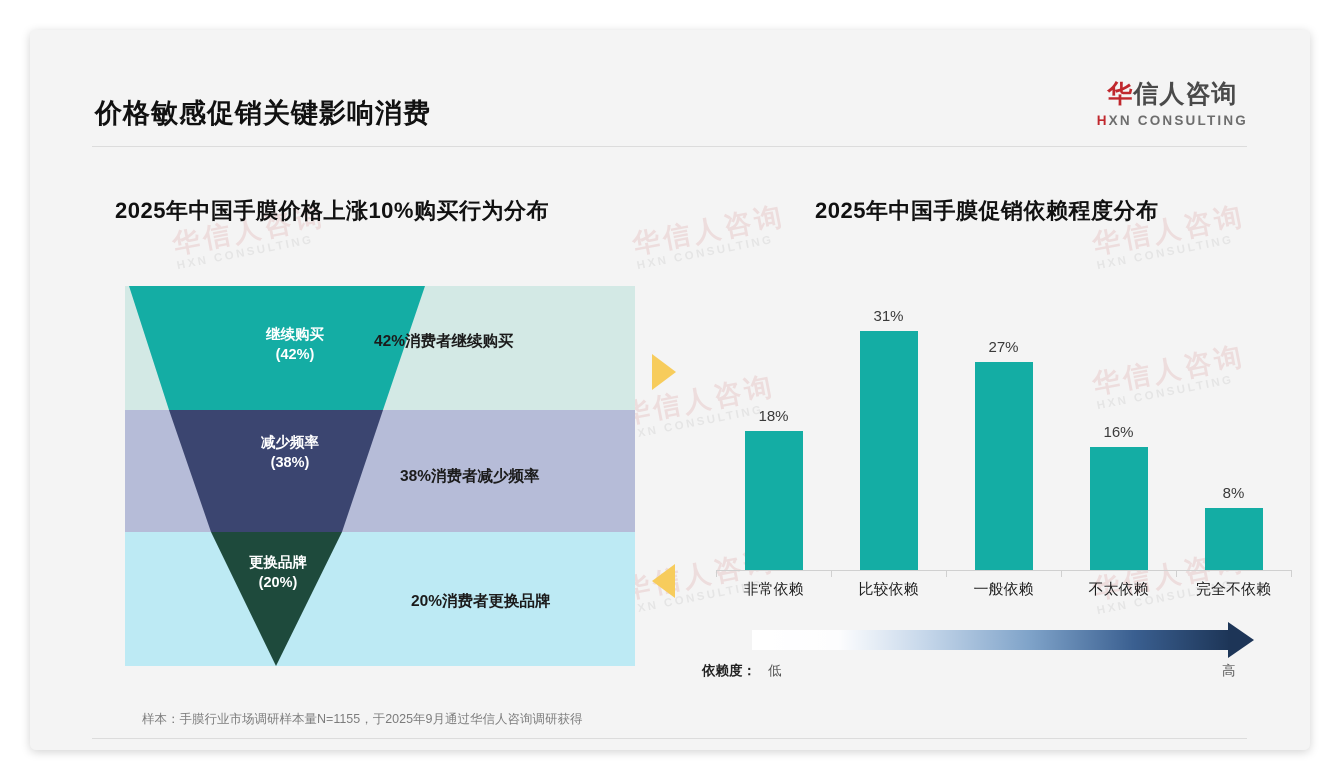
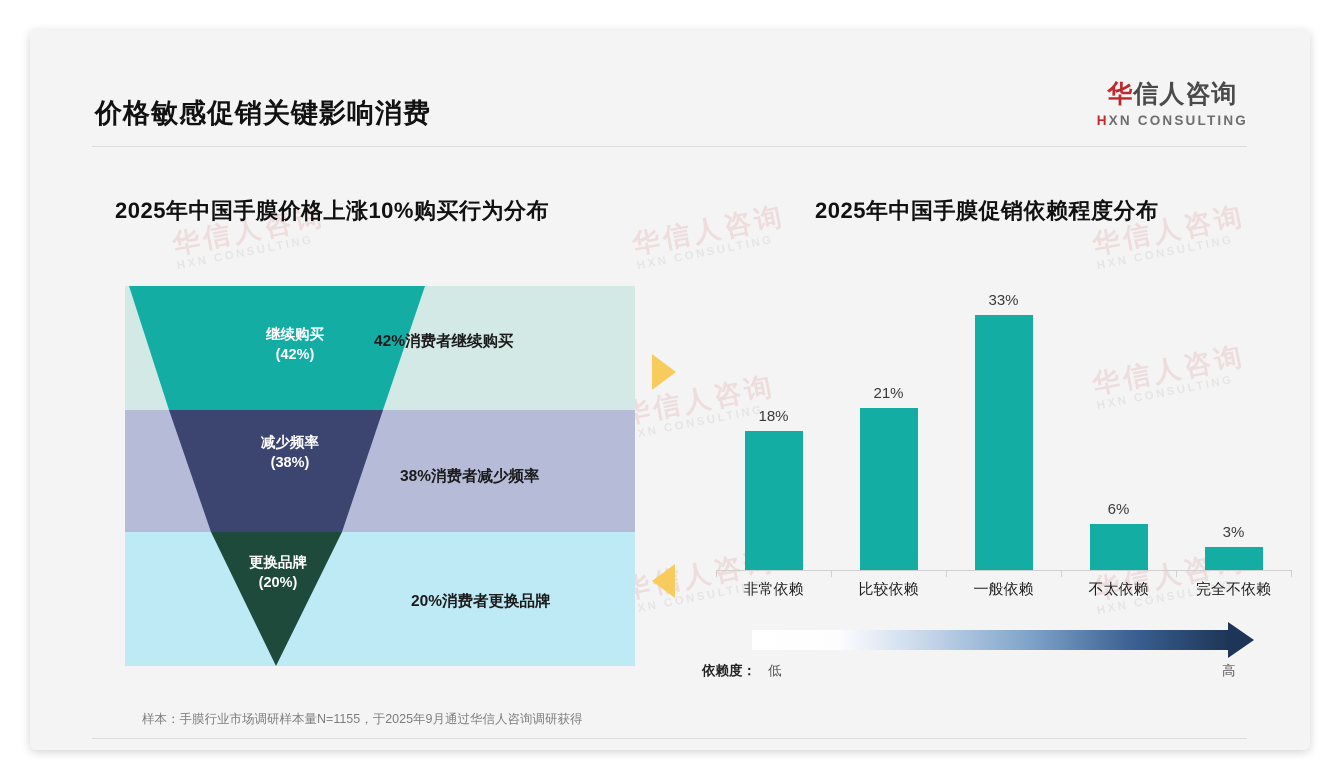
2025年中国手膜促销依赖程度分布/比较依赖: 31% -> 21%
2025年中国手膜促销依赖程度分布/一般依赖: 27% -> 33%
2025年中国手膜促销依赖程度分布/不太依赖: 16% -> 6%
2025年中国手膜促销依赖程度分布/完全不依赖: 8% -> 3%
